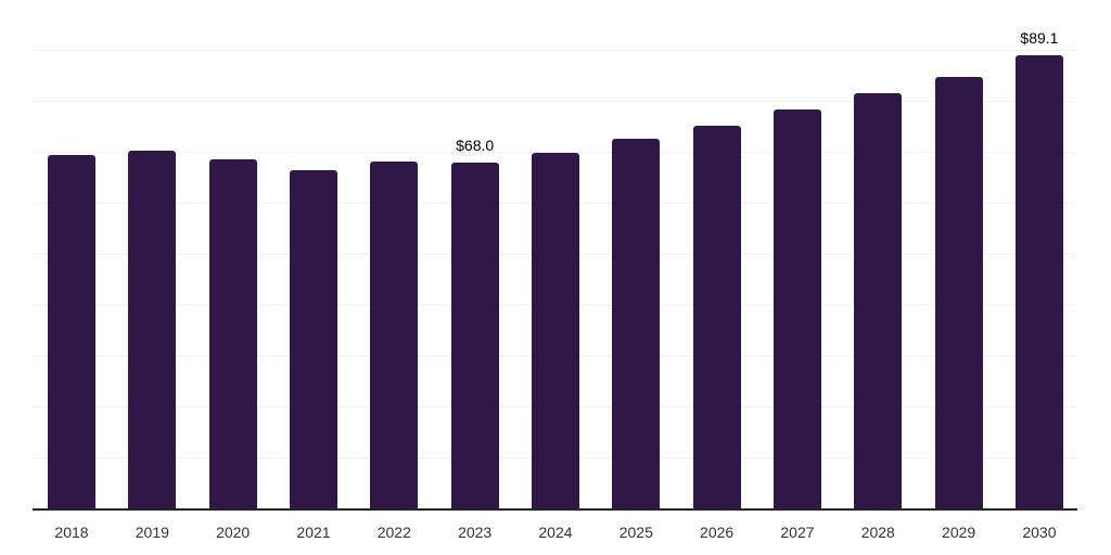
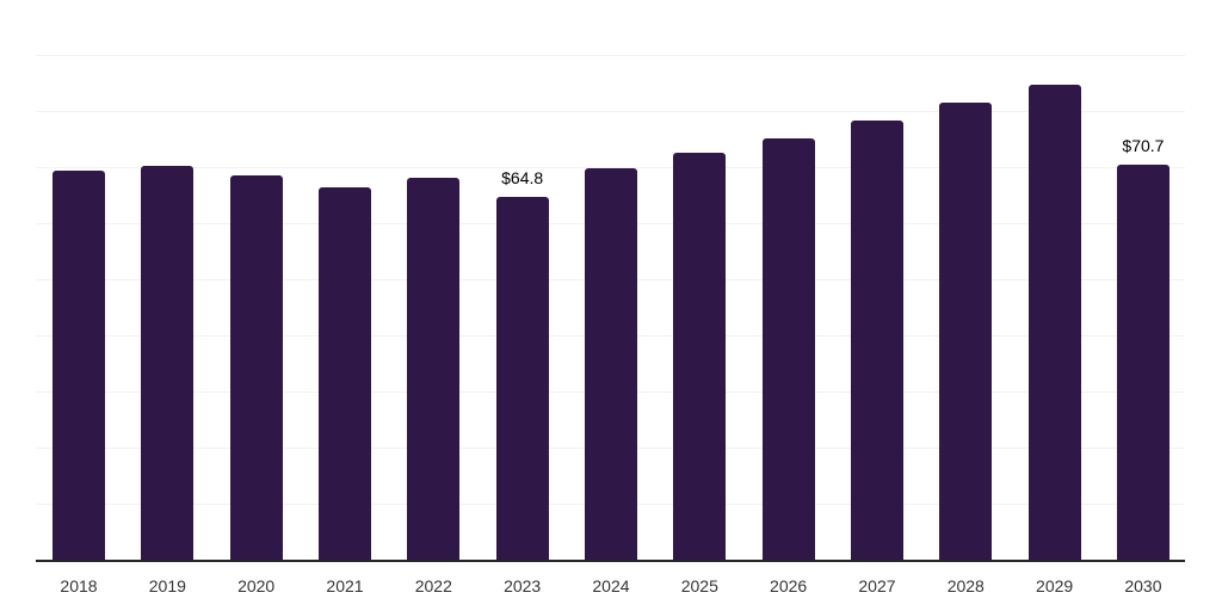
2023: $68.0 -> $64.8
2030: $89.1 -> $70.7
